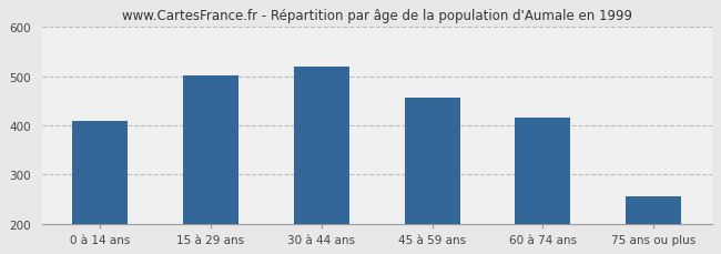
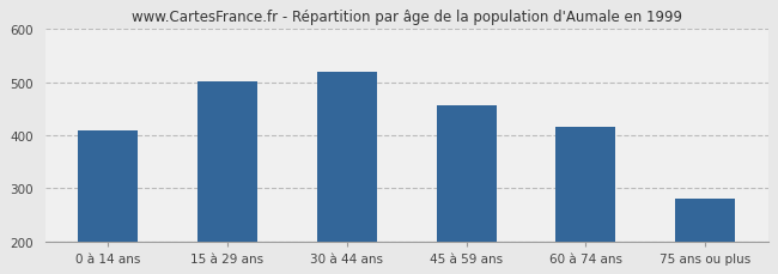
75 ans ou plus: 255 -> 281
